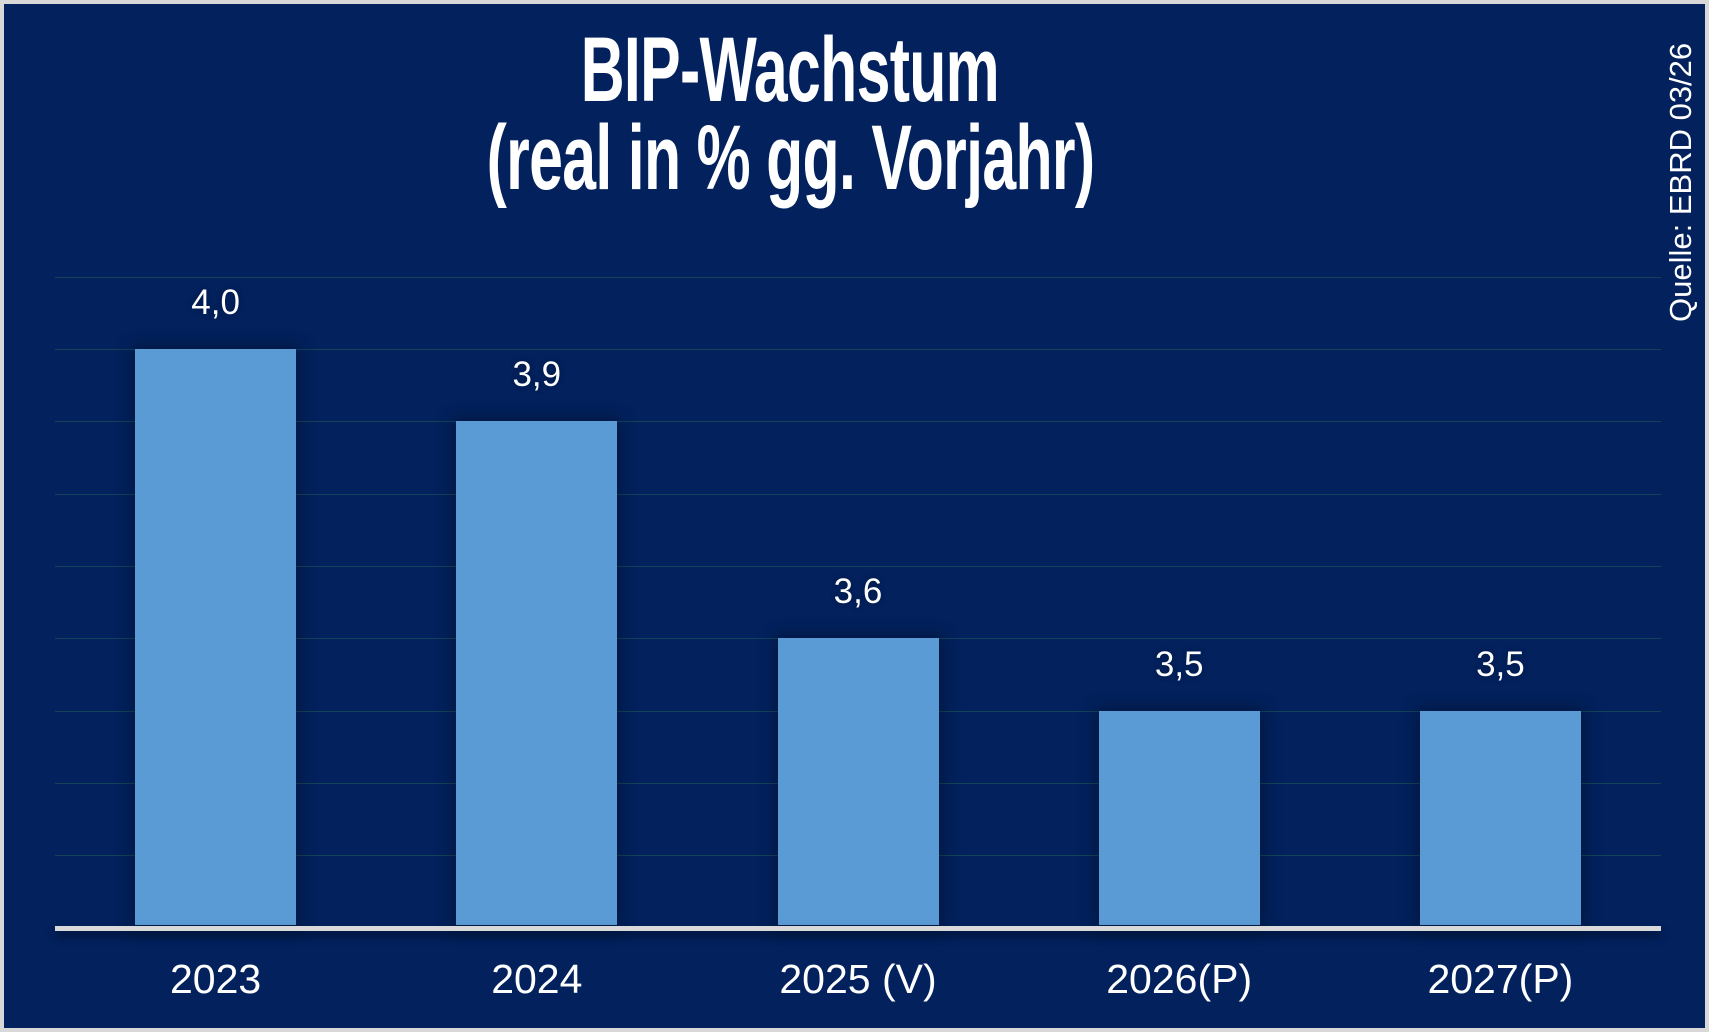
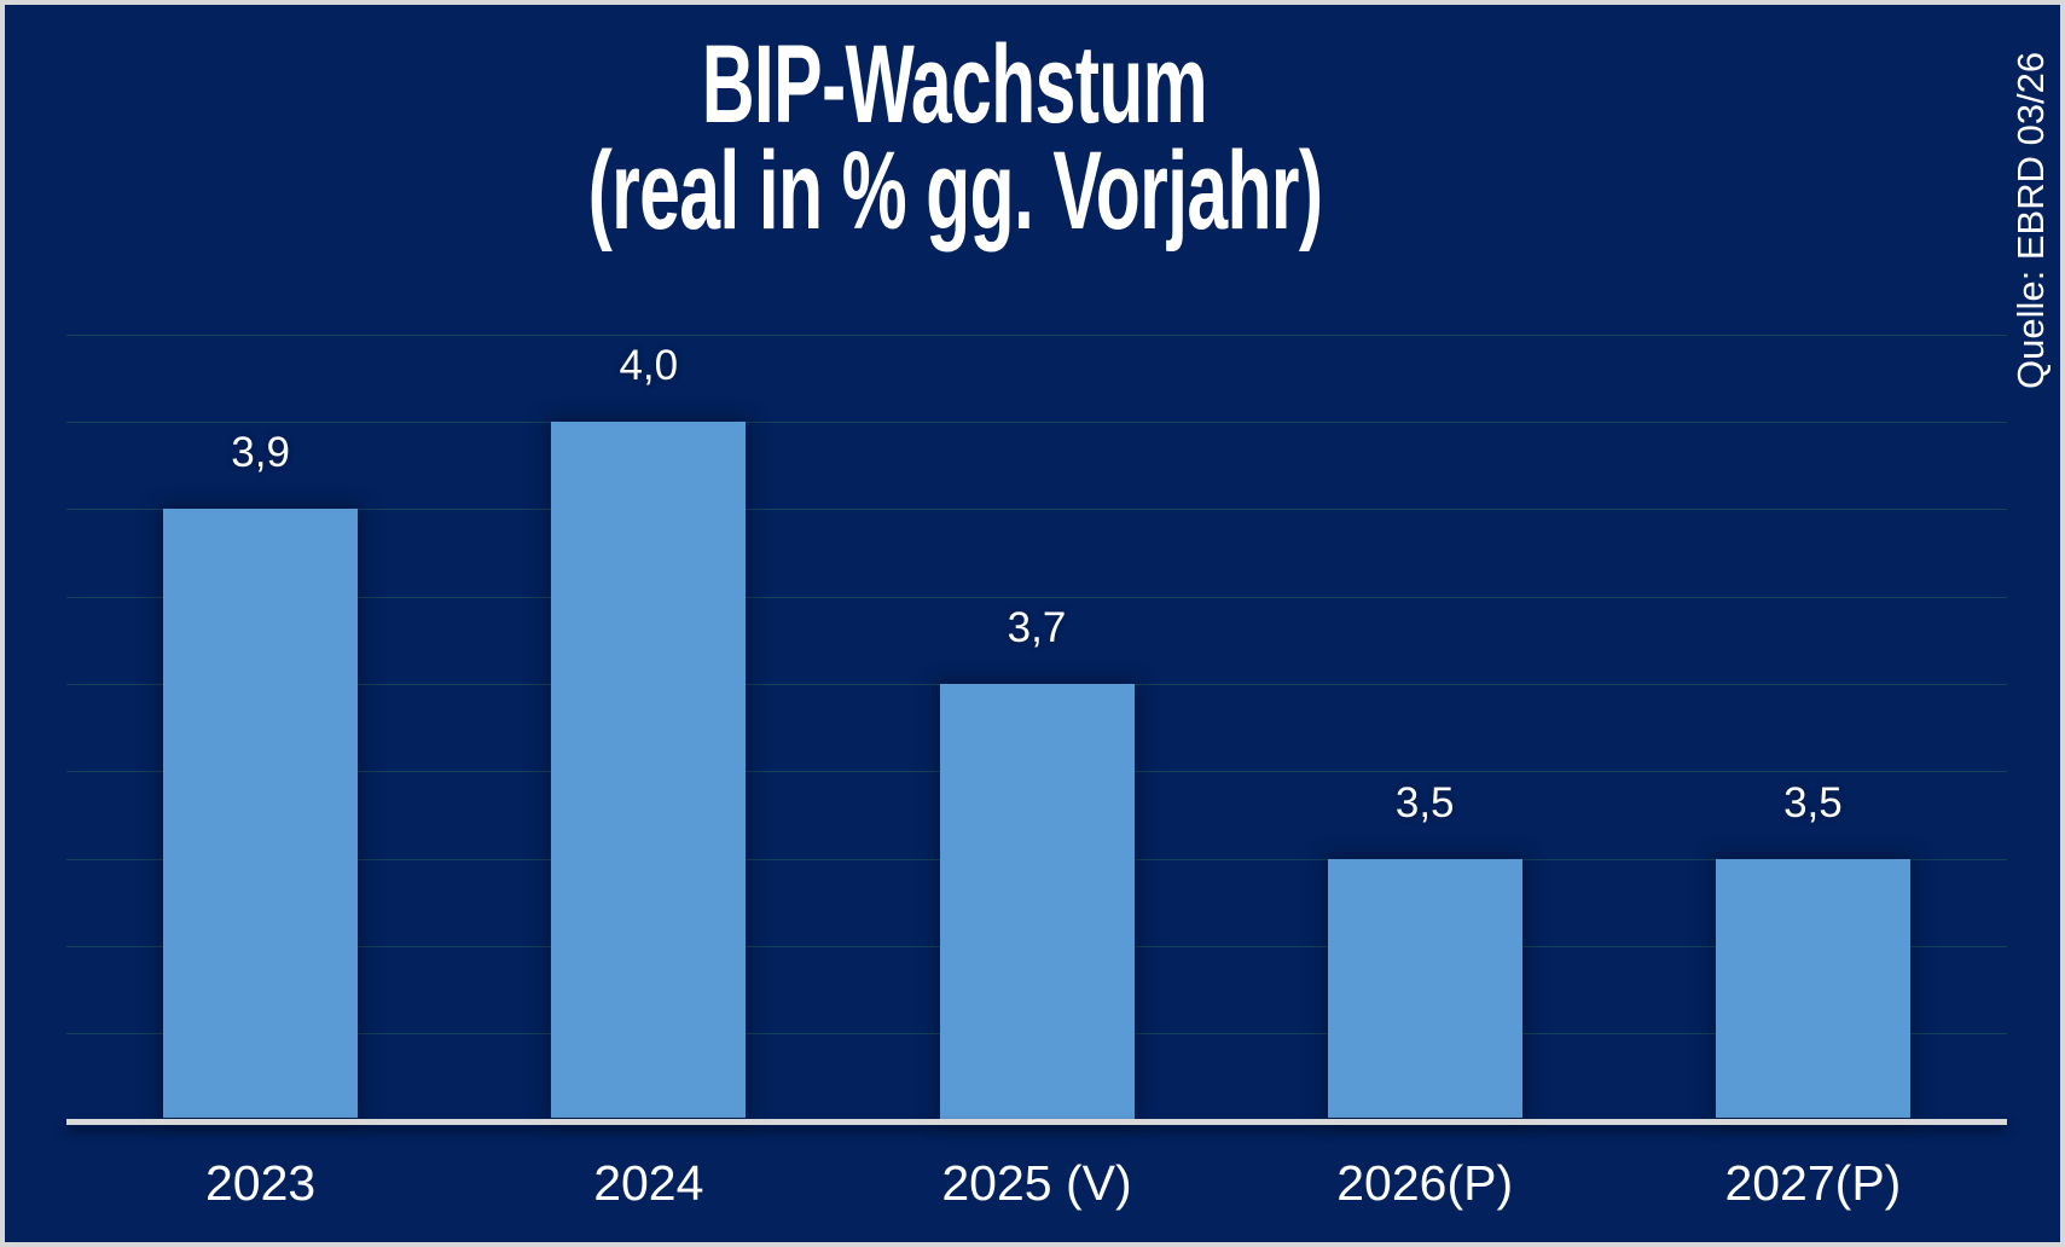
2023: 4,0 -> 3,9
2024: 3,9 -> 4,0
2025 (V): 3,6 -> 3,7
